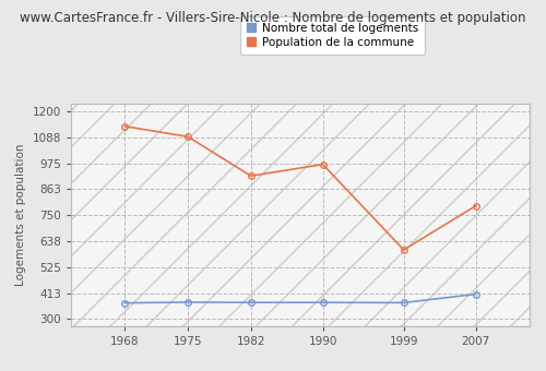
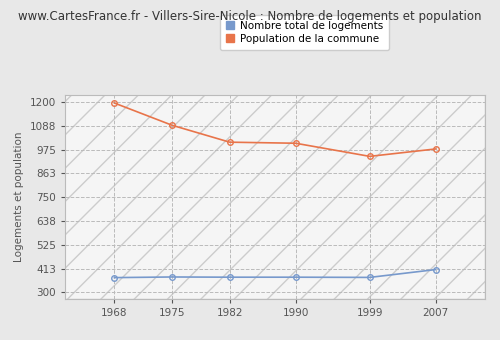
Population de la commune/1968: 1135 -> 1195
Population de la commune/1982: 920 -> 1010
Population de la commune/1990: 970 -> 1005
Population de la commune/1999: 600 -> 943
Population de la commune/2007: 790 -> 978
